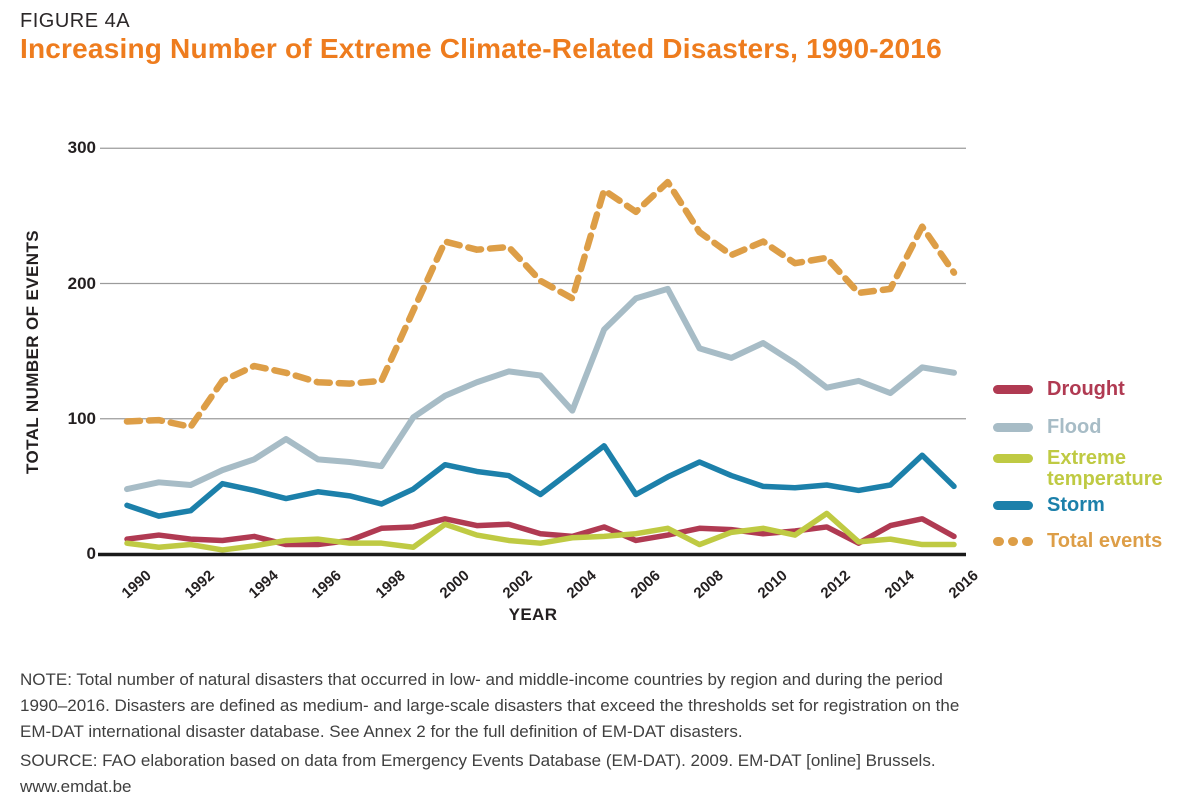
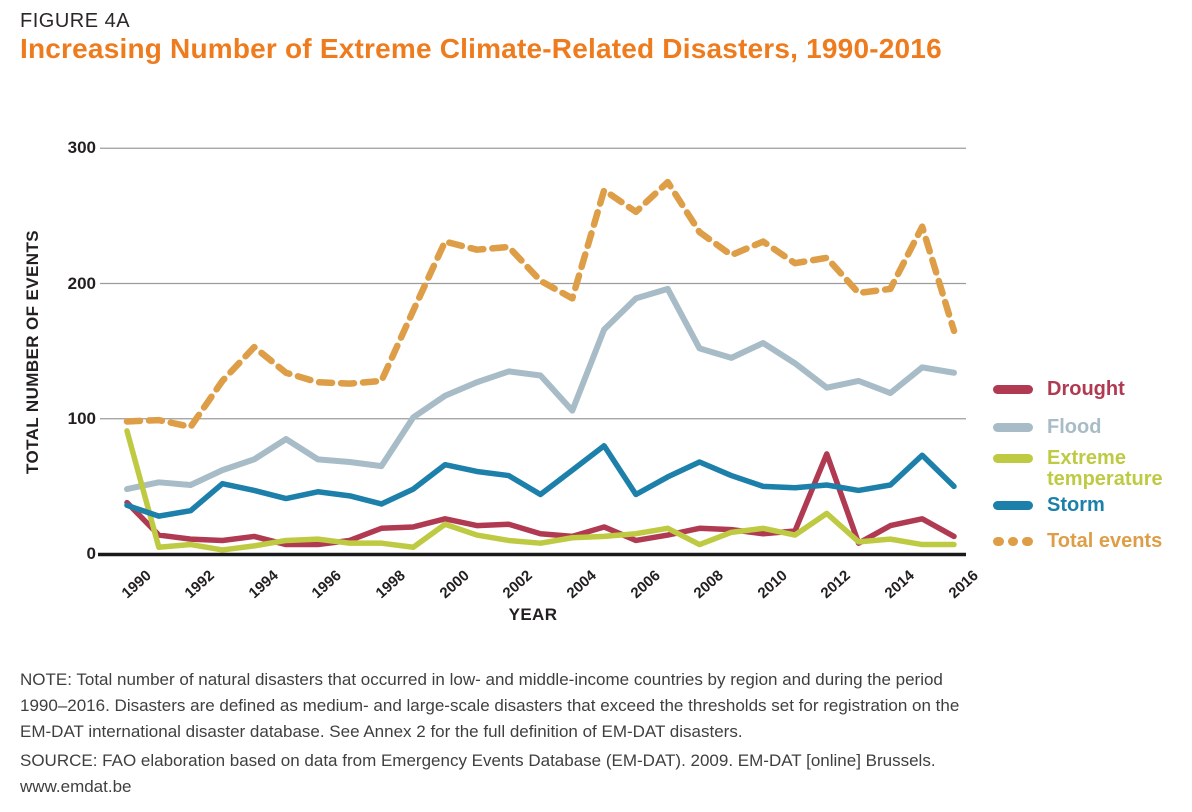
Drought/1990: 11 -> 38
Extreme temperature/1990: 8 -> 91
Total events/1994: 139 -> 153
Drought/2012: 20 -> 74
Total events/2016: 208 -> 165
